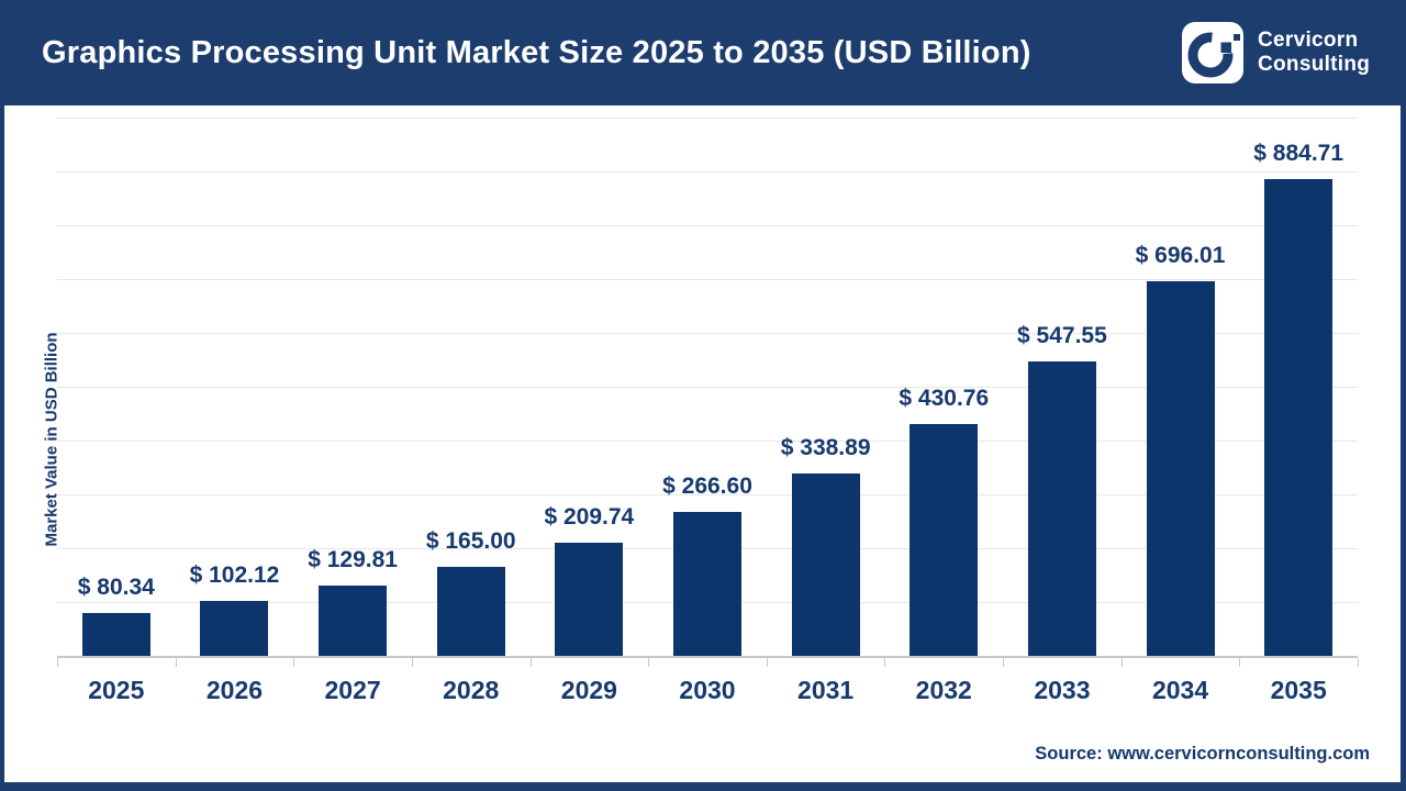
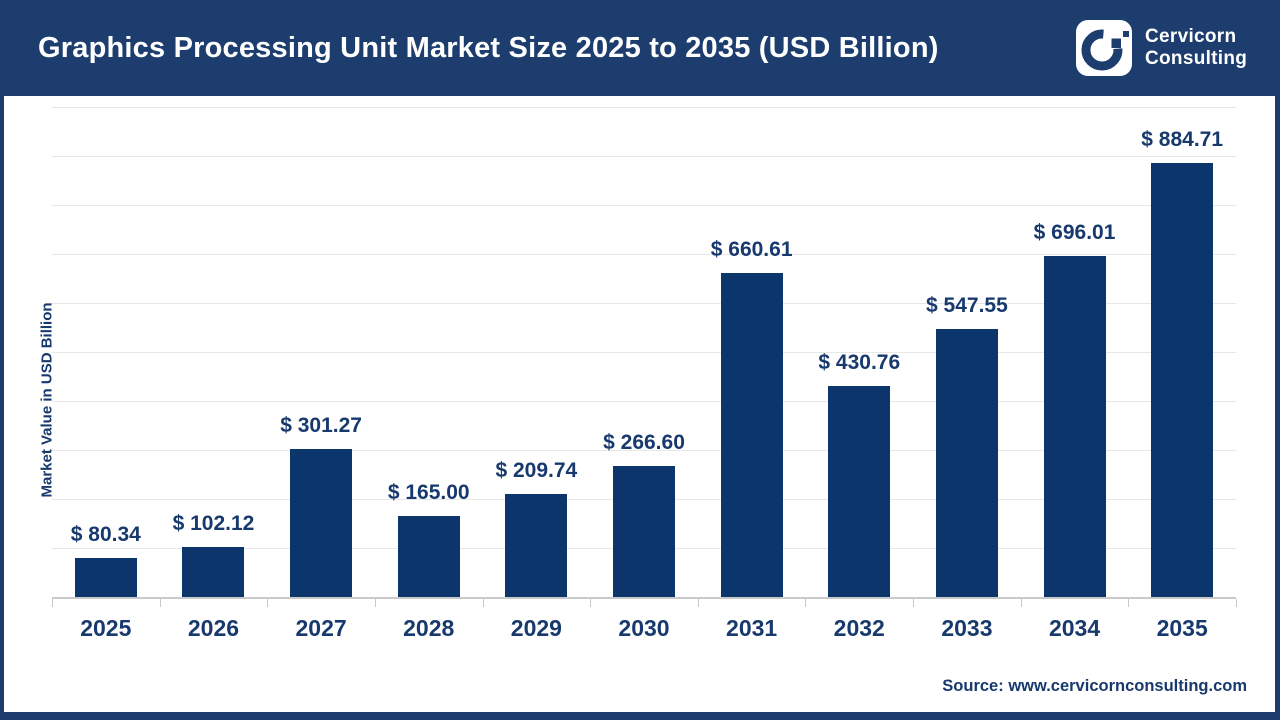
2027: 129.81 -> 301.27
2031: 338.89 -> 660.61
